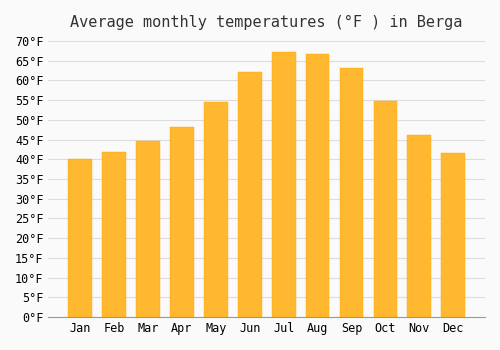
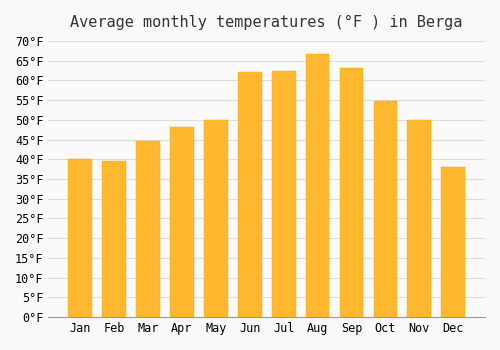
Feb: 41.9°F -> 39.5°F
May: 54.5°F -> 50.0°F
Jul: 67.3°F -> 62.5°F
Nov: 46.2°F -> 50.0°F
Dec: 41.7°F -> 38.0°F
